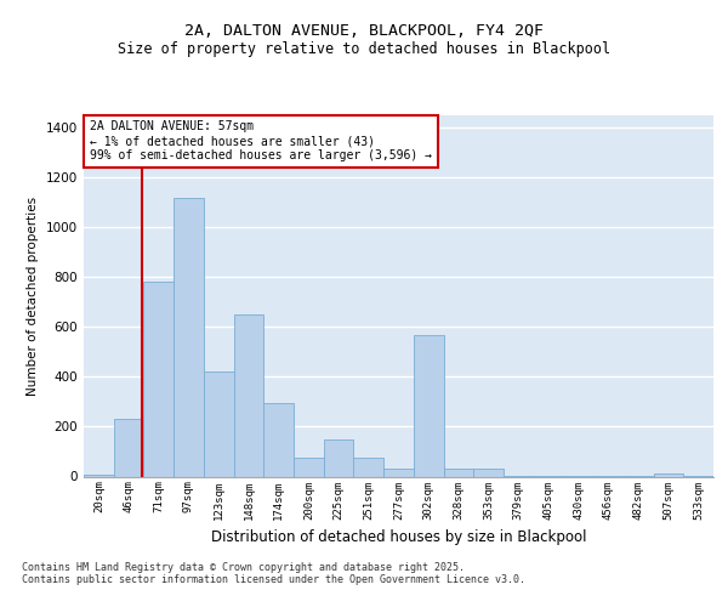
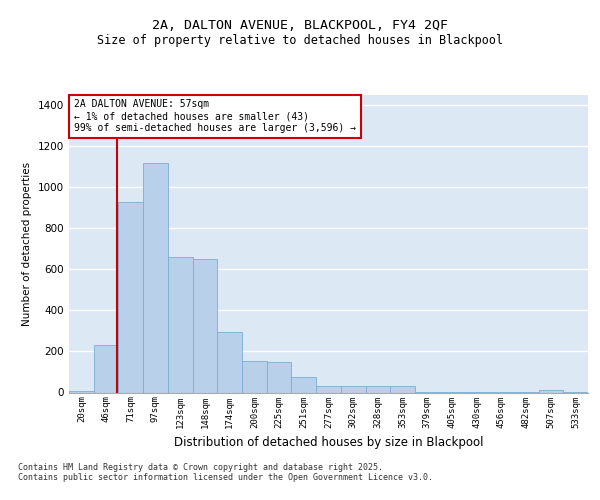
71sqm: 780 -> 930
123sqm: 420 -> 660
200sqm: 75 -> 155
302sqm: 570 -> 30
